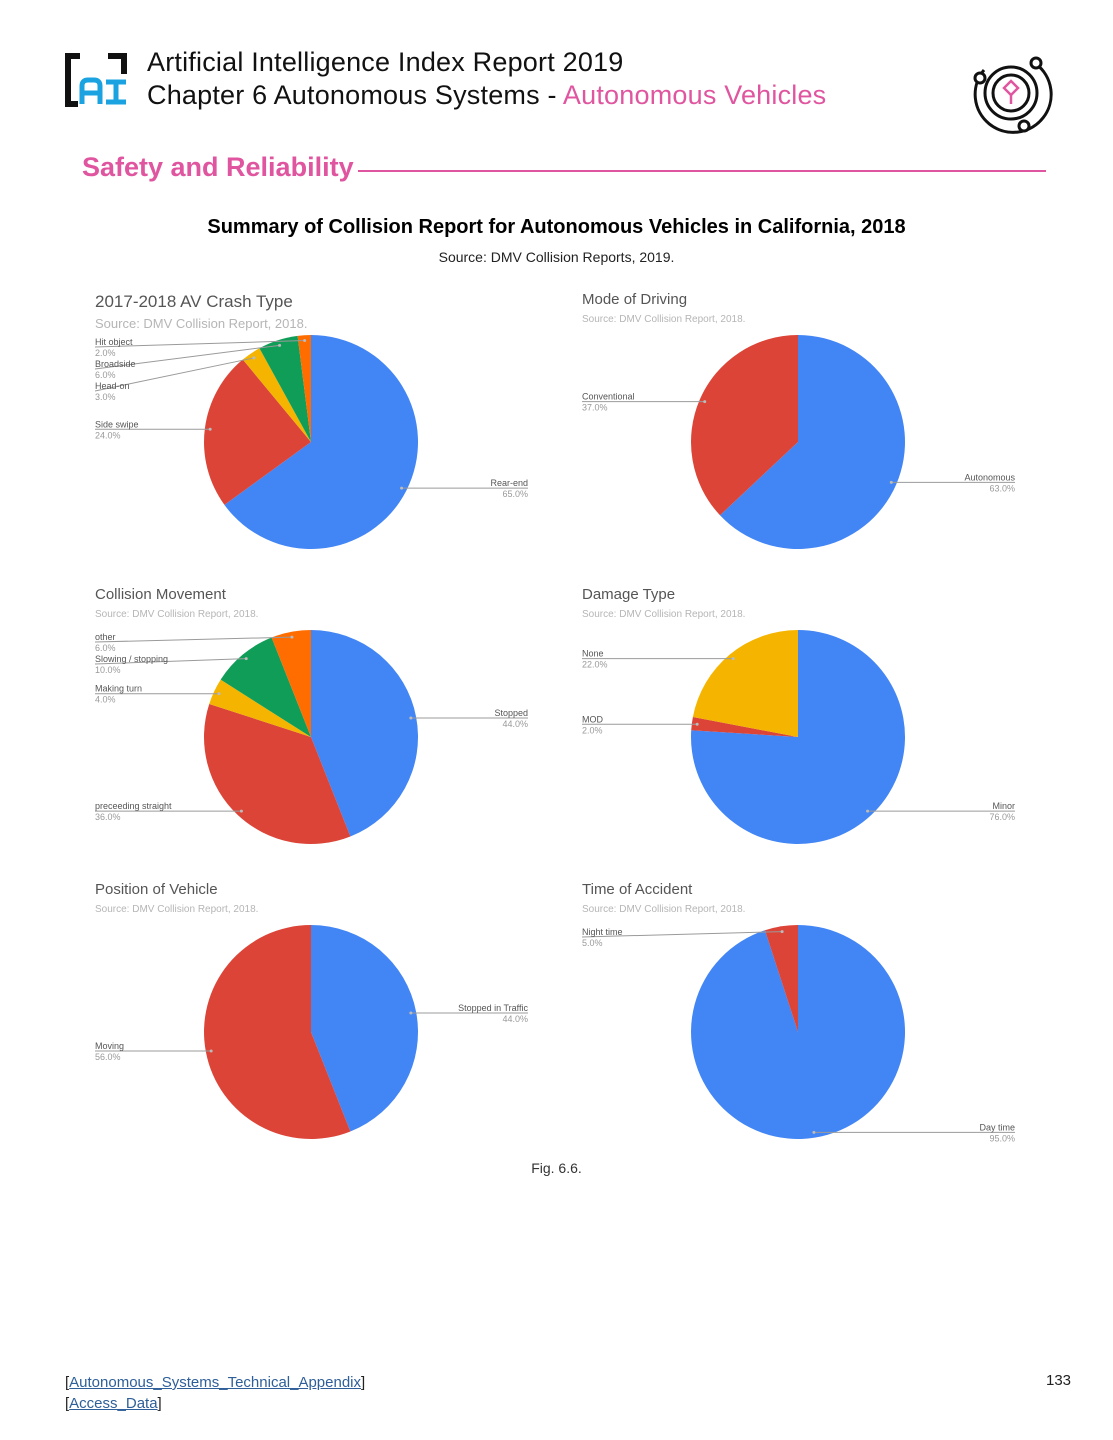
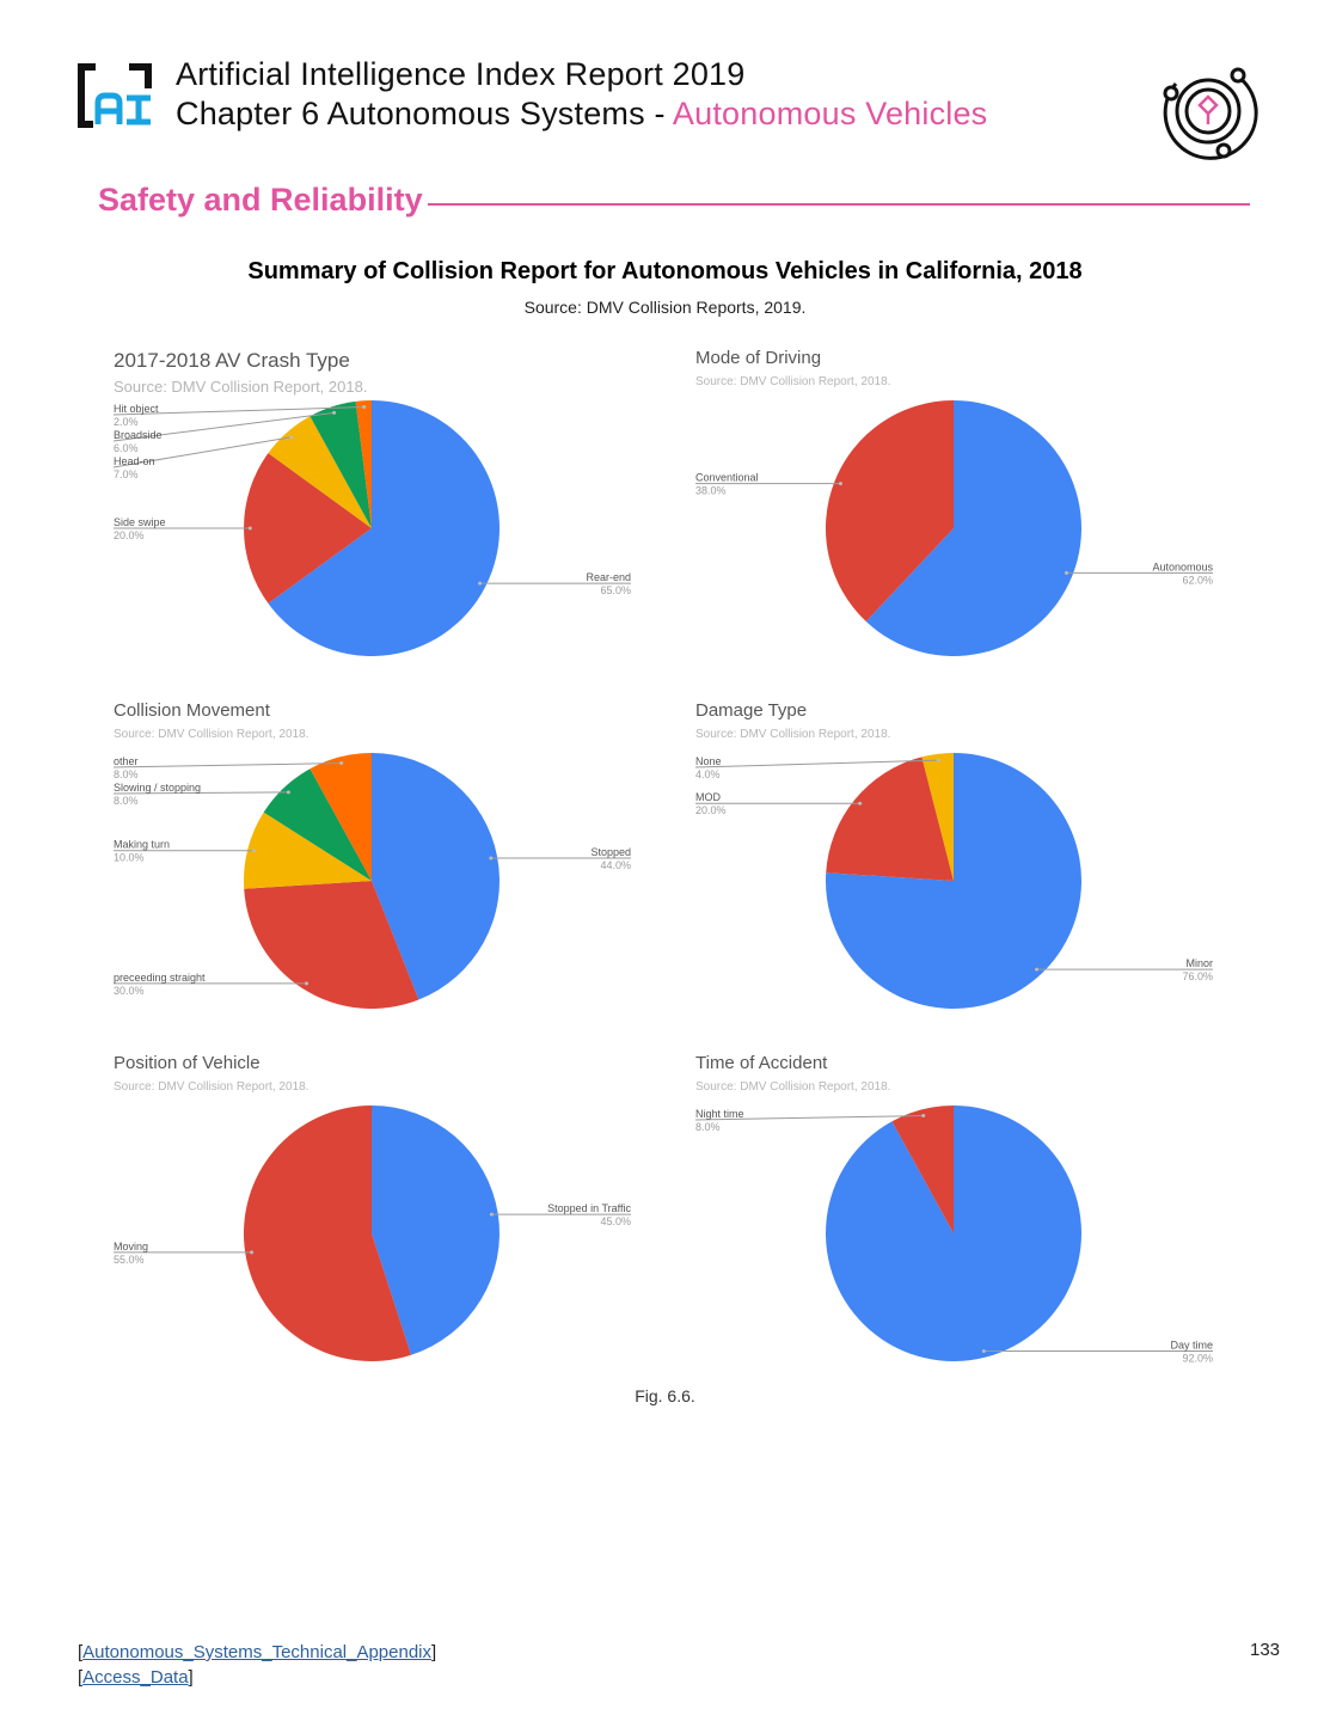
2017-2018 AV Crash Type/Side swipe: 24.0% -> 20.0%
2017-2018 AV Crash Type/Head-on: 3.0% -> 7.0%
Mode of Driving/Autonomous: 63.0% -> 62.0%
Mode of Driving/Conventional: 37.0% -> 38.0%
Collision Movement/preceeding straight: 36.0% -> 30.0%
Collision Movement/Making turn: 4.0% -> 10.0%
Collision Movement/Slowing / stopping: 10.0% -> 8.0%
Collision Movement/other: 6.0% -> 8.0%
Damage Type/MOD: 2.0% -> 20.0%
Damage Type/None: 22.0% -> 4.0%
Position of Vehicle/Stopped in Traffic: 44.0% -> 45.0%
Position of Vehicle/Moving: 56.0% -> 55.0%
Time of Accident/Day time: 95.0% -> 92.0%
Time of Accident/Night time: 5.0% -> 8.0%
